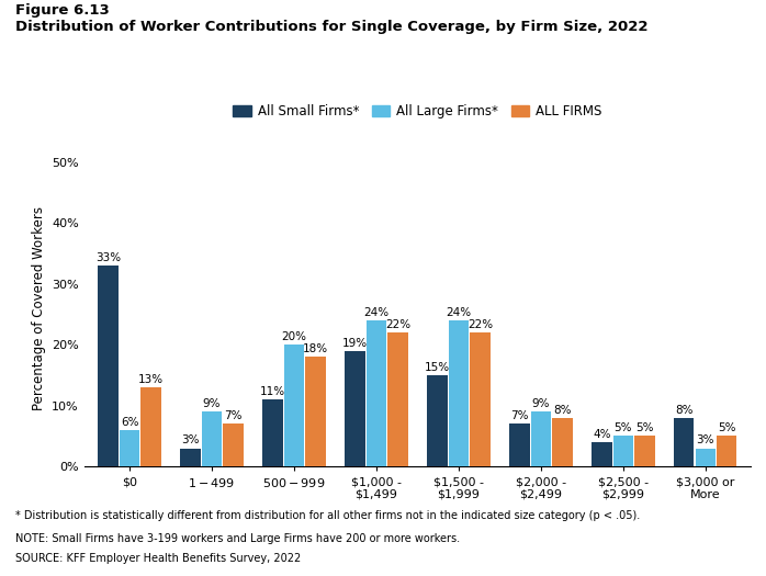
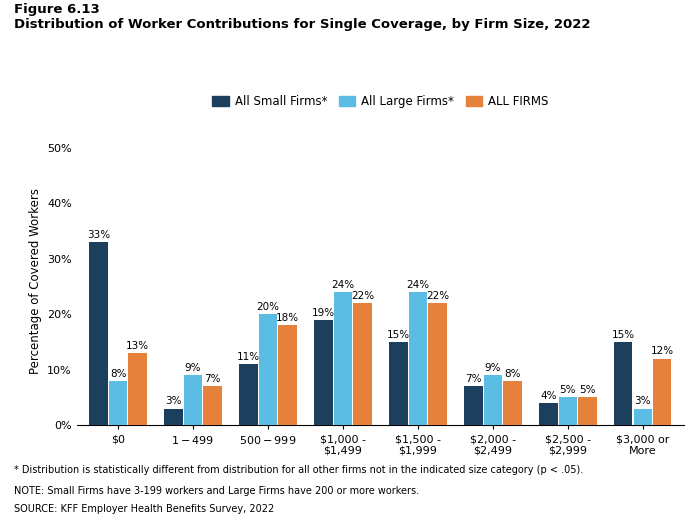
All Large Firms*/$0: 6% -> 8%
All Small Firms*/$3,000 or More: 8% -> 15%
ALL FIRMS/$3,000 or More: 5% -> 12%
